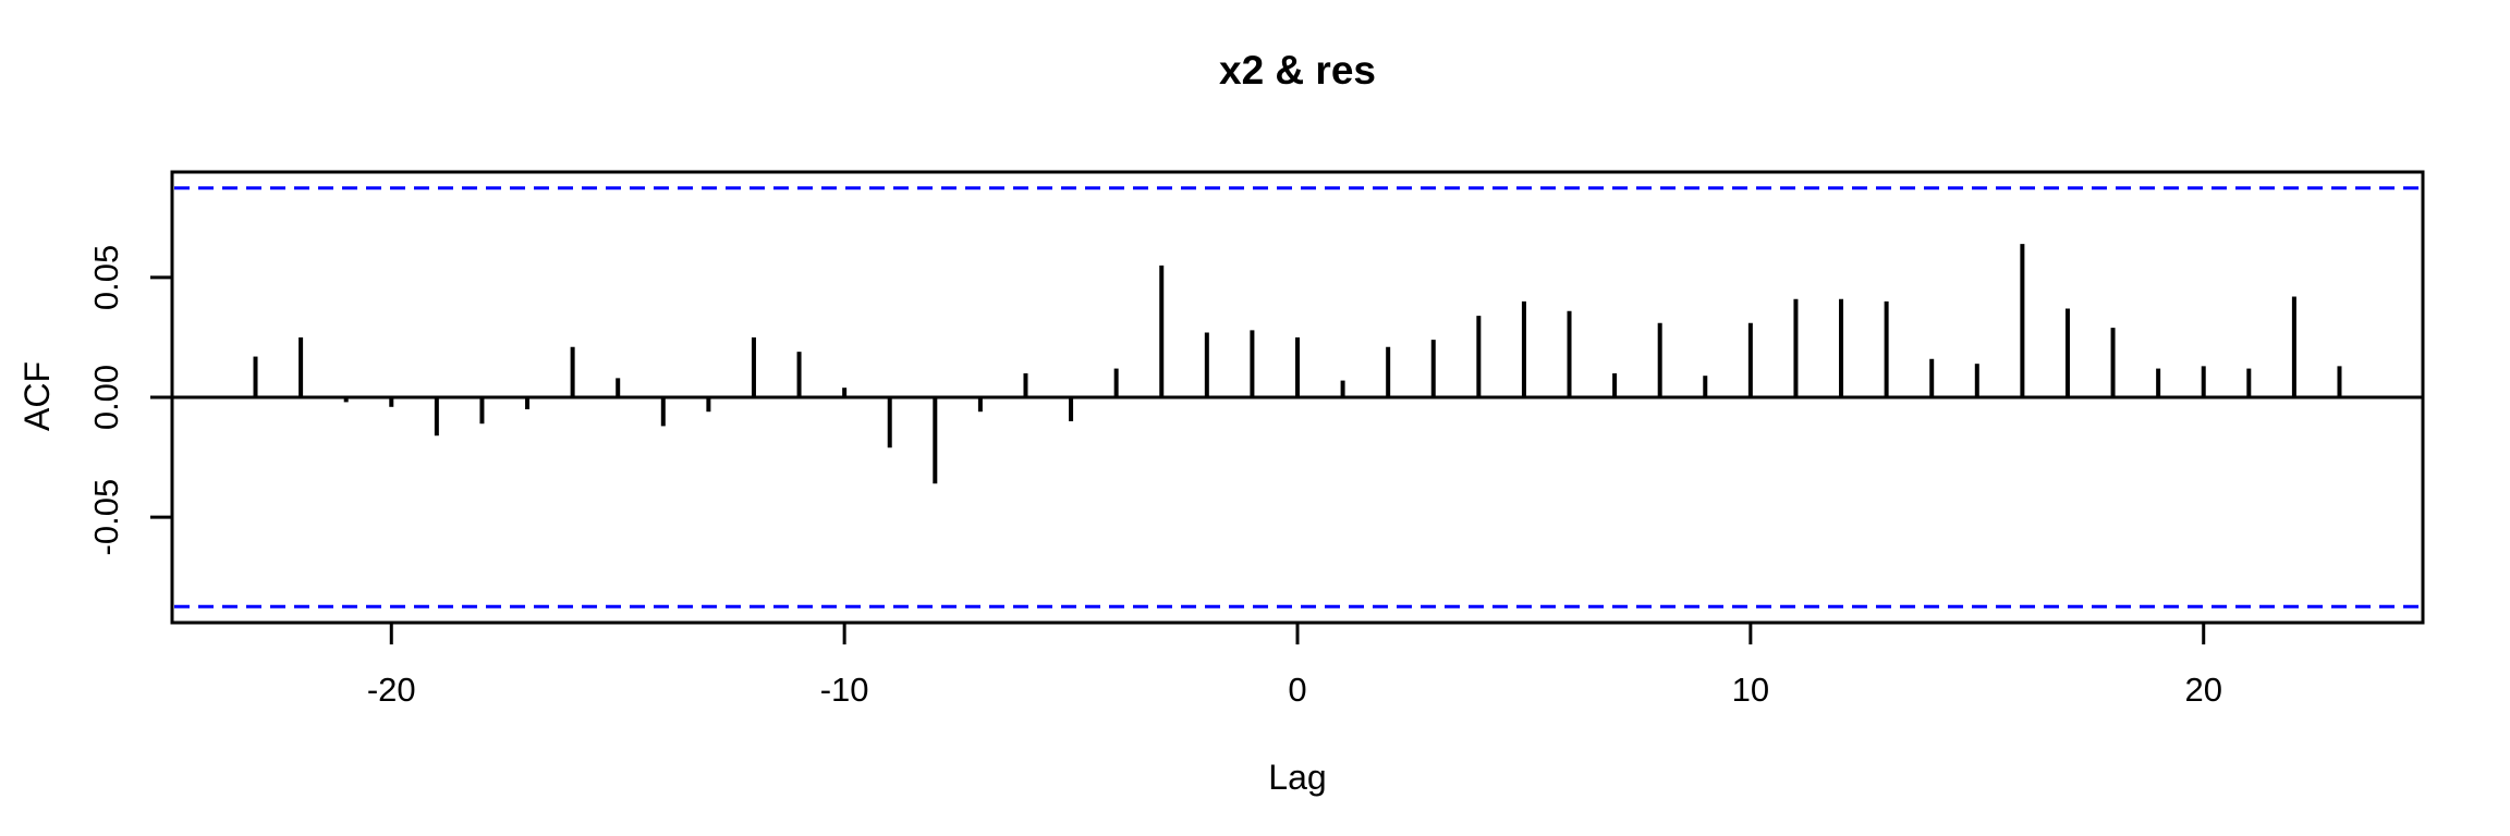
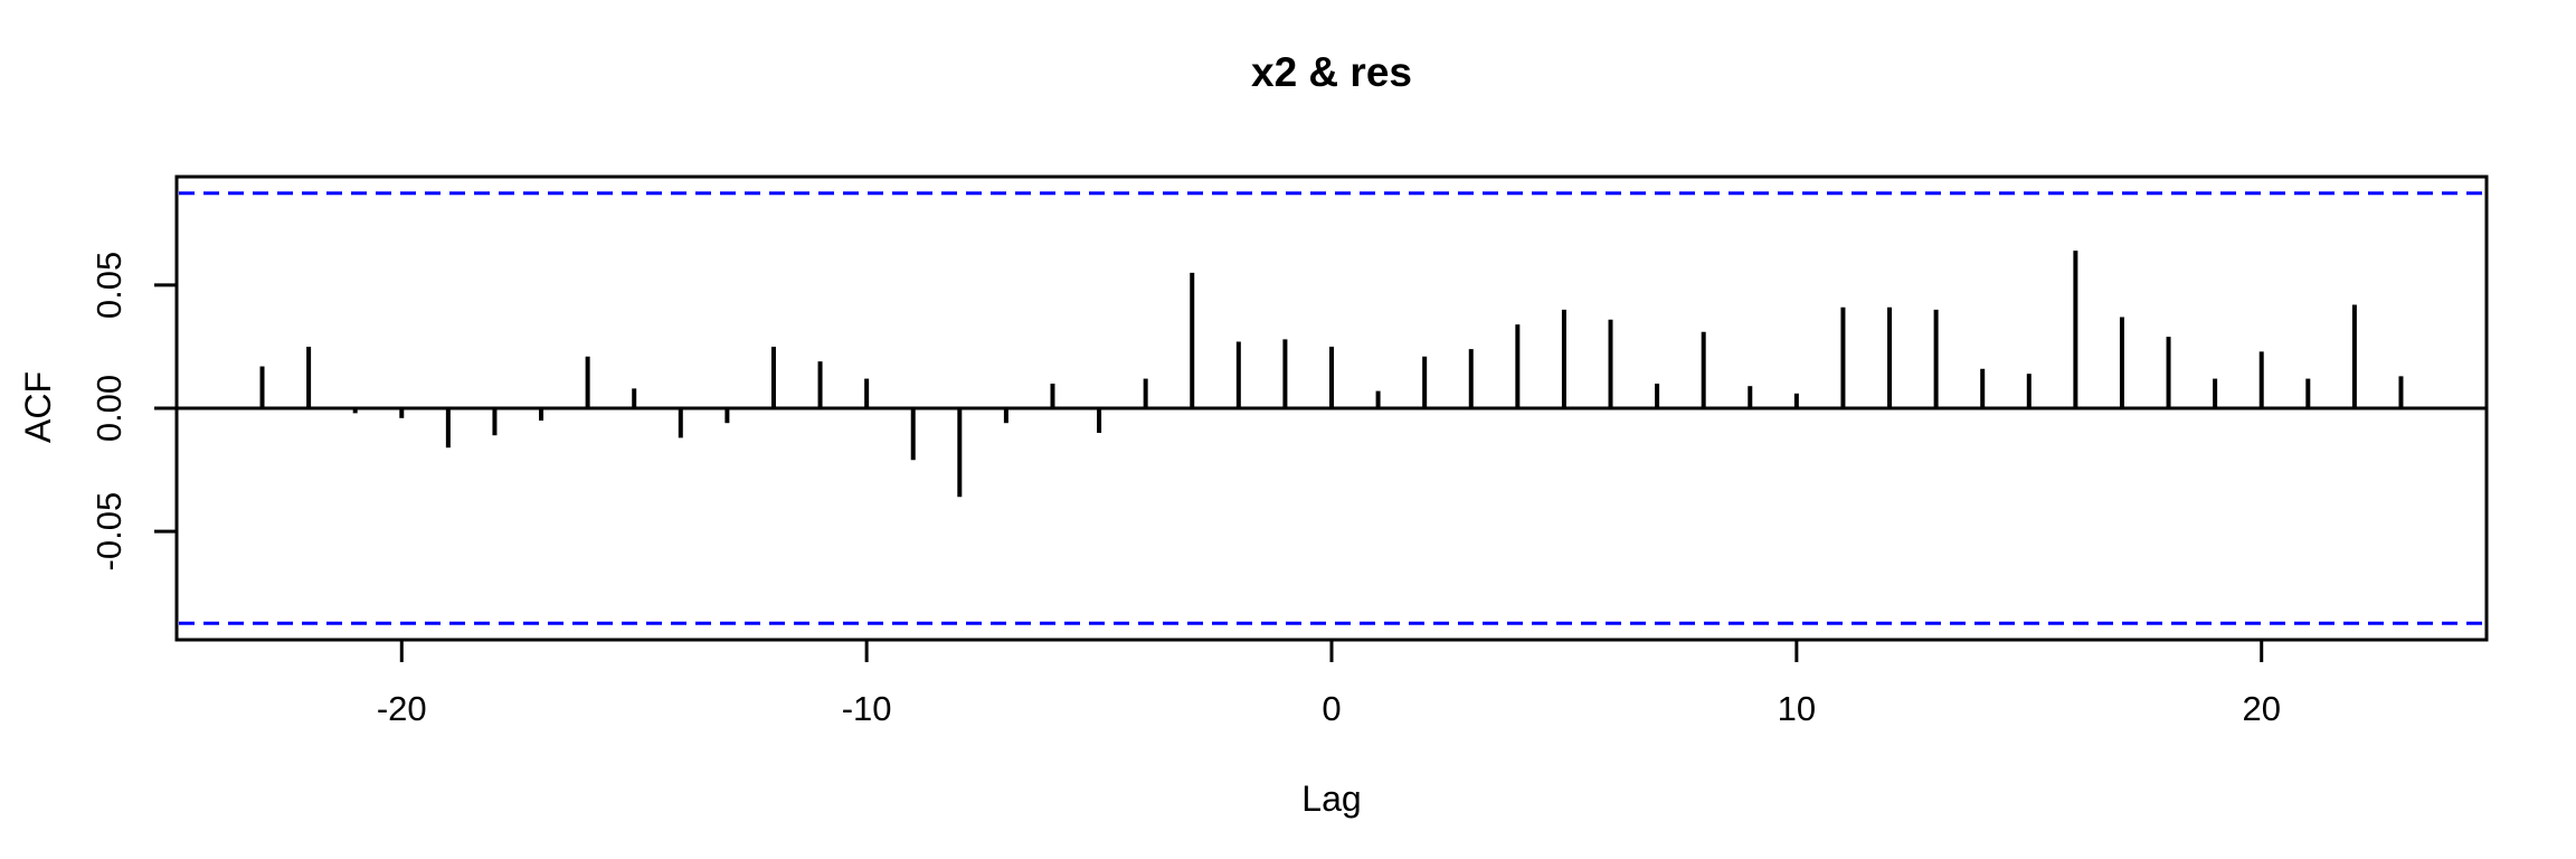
-10: 0.004 -> 0.012
10: 0.031 -> 0.006
20: 0.013 -> 0.023
